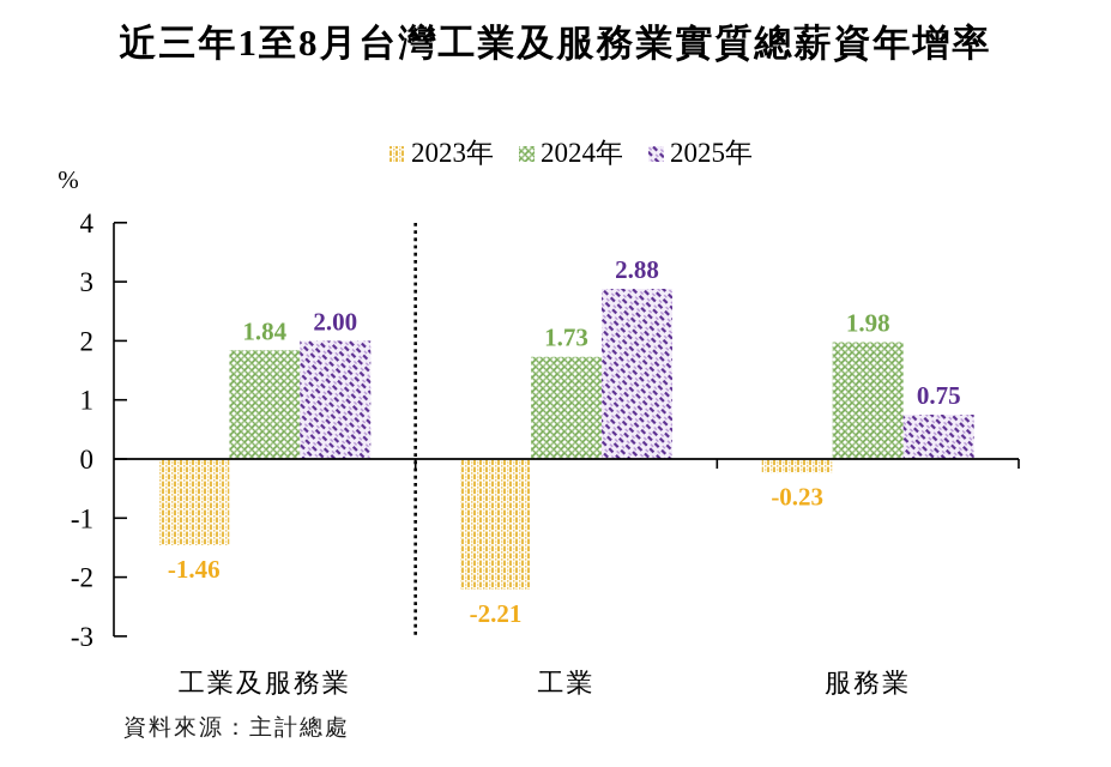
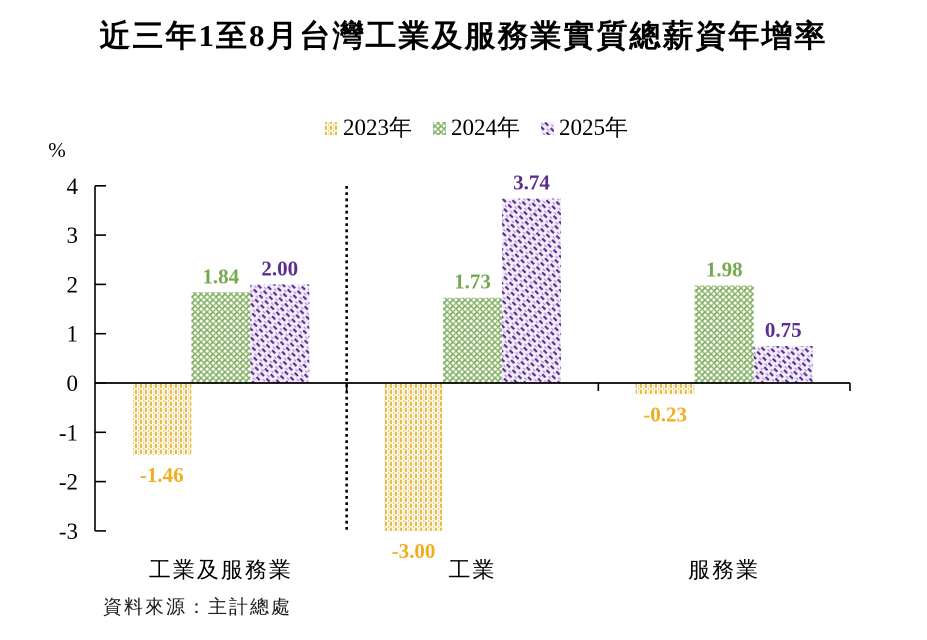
2023年/工業: -2.21 -> -3.00
2025年/工業: 2.88 -> 3.74
